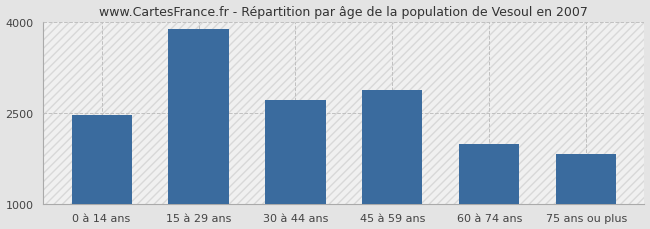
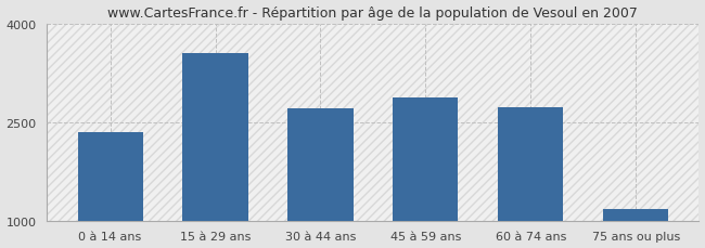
0 à 14 ans: 2460 -> 2340
15 à 29 ans: 3880 -> 3540
60 à 74 ans: 1980 -> 2720
75 ans ou plus: 1820 -> 1180
